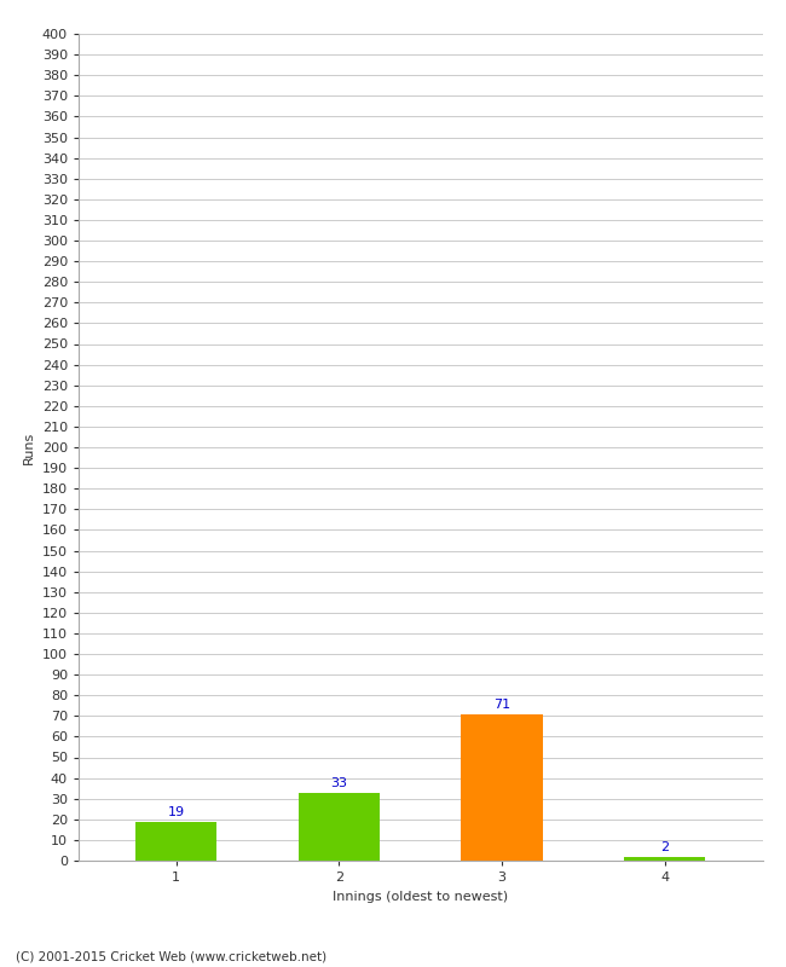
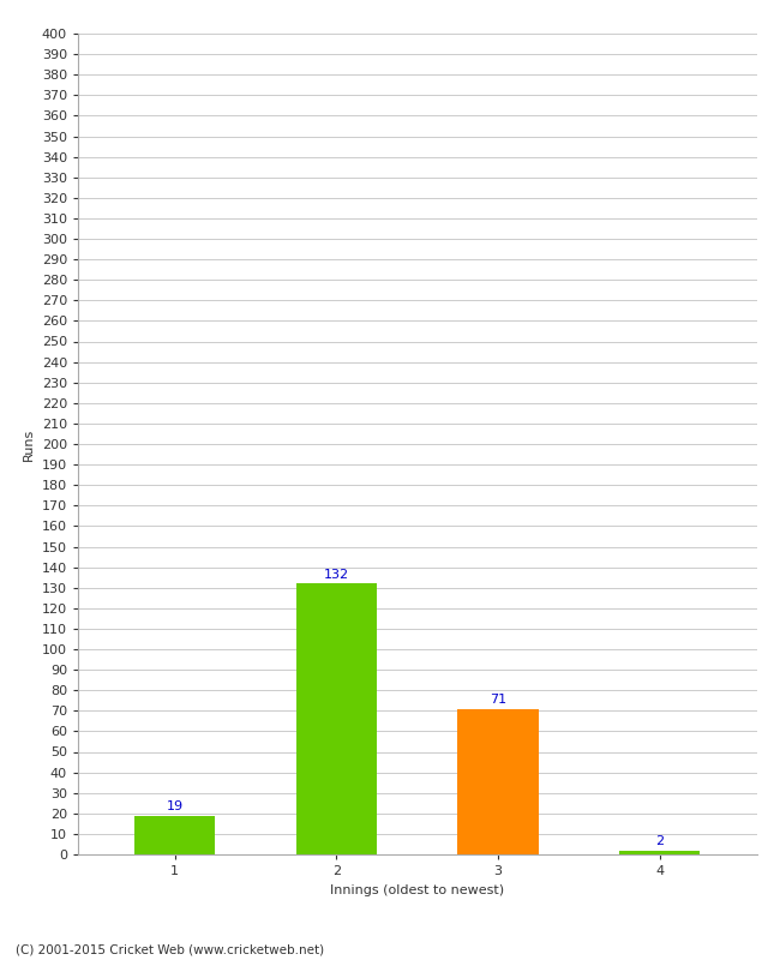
2: 33 -> 132
